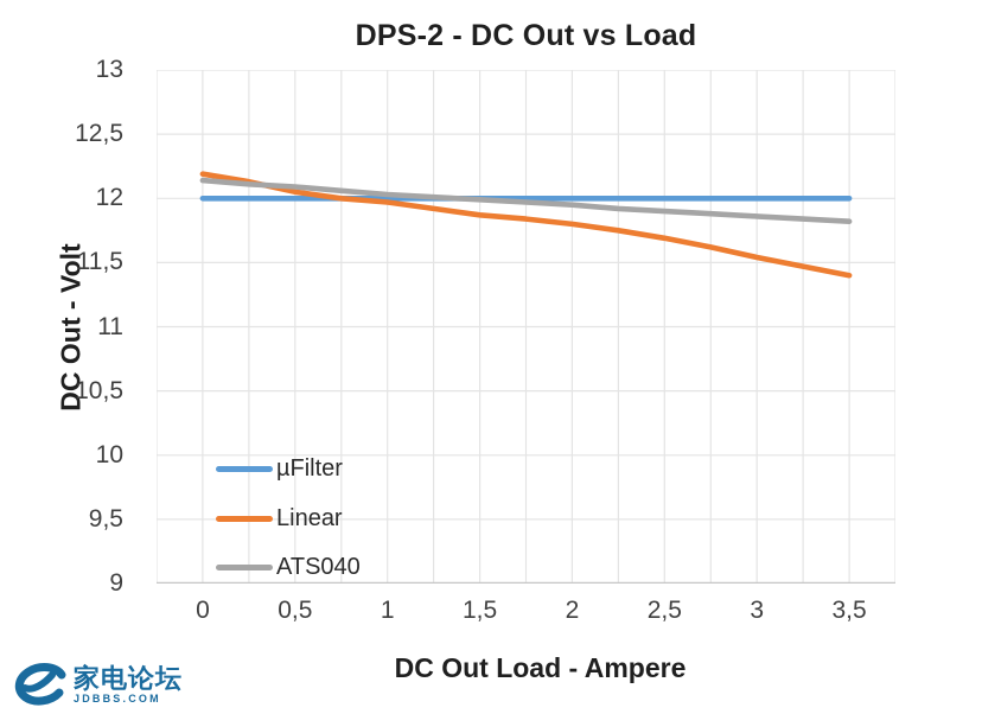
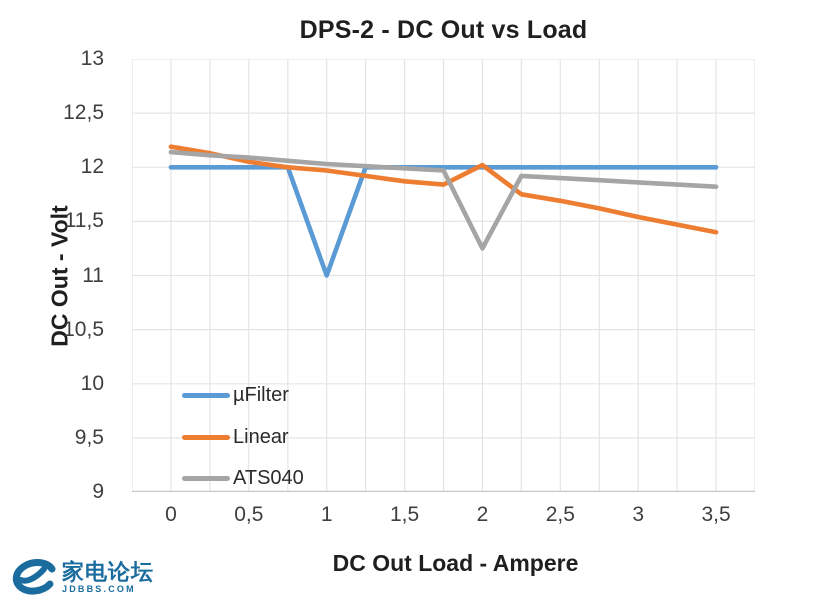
µFilter/1: 12 -> 11
Linear/2: 11.80 -> 12.02
ATS040/2: 11.95 -> 11.25
